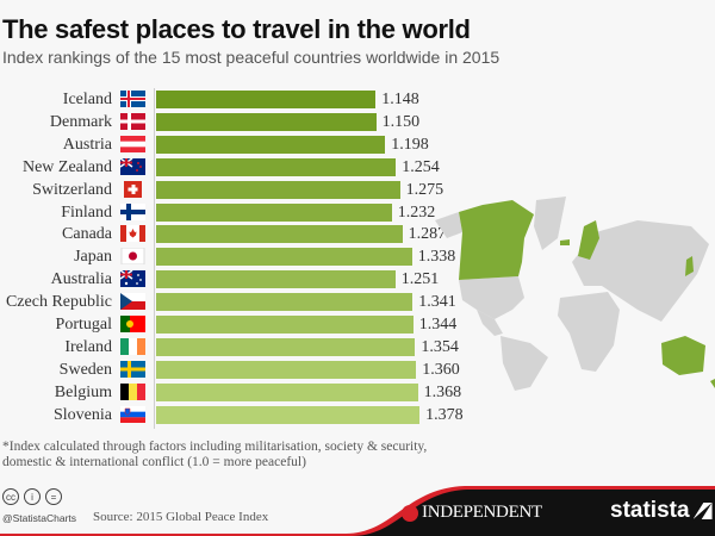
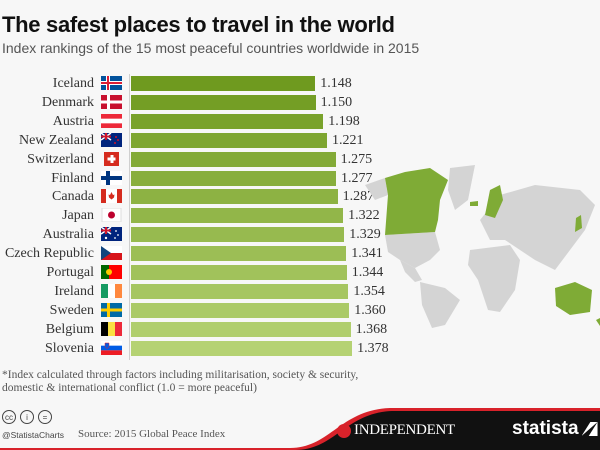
New Zealand: 1.254 -> 1.221
Finland: 1.232 -> 1.277
Japan: 1.338 -> 1.322
Australia: 1.251 -> 1.329
